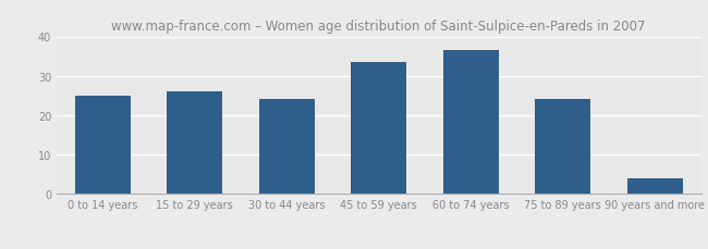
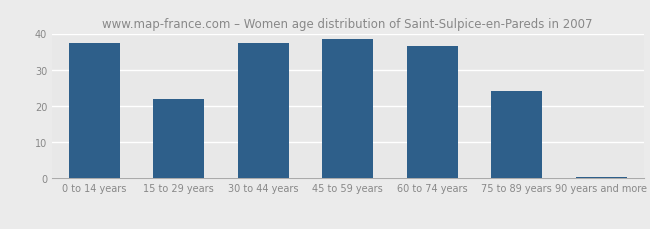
0 to 14 years: 25.0 -> 37.5
15 to 29 years: 26.0 -> 22.0
30 to 44 years: 24.0 -> 37.5
45 to 59 years: 33.5 -> 38.5
90 years and more: 4.0 -> 0.5
